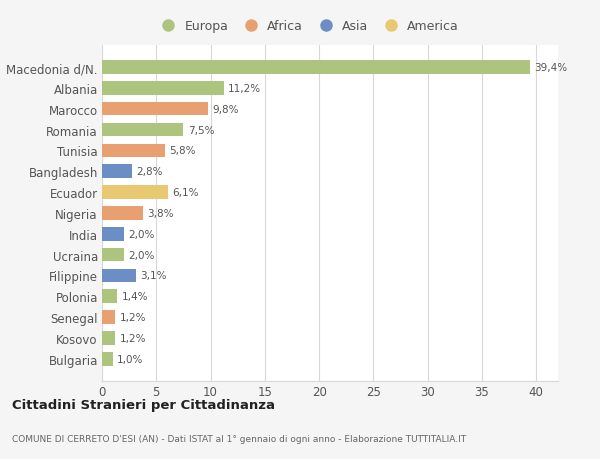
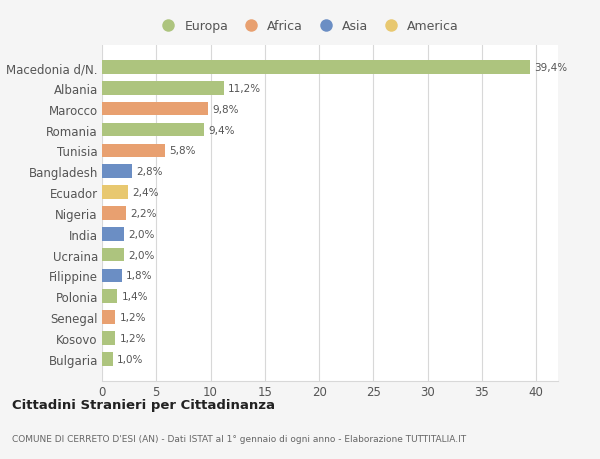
Romania: 7,5% -> 9,4%
Ecuador: 6,1% -> 2,4%
Nigeria: 3,8% -> 2,2%
Filippine: 3,1% -> 1,8%
